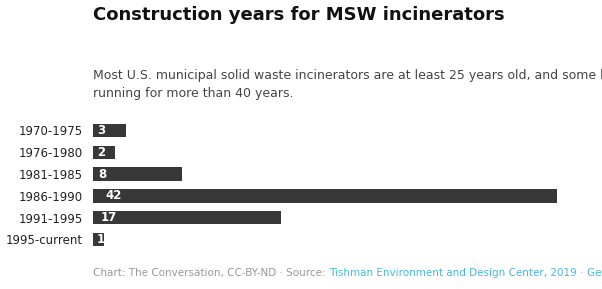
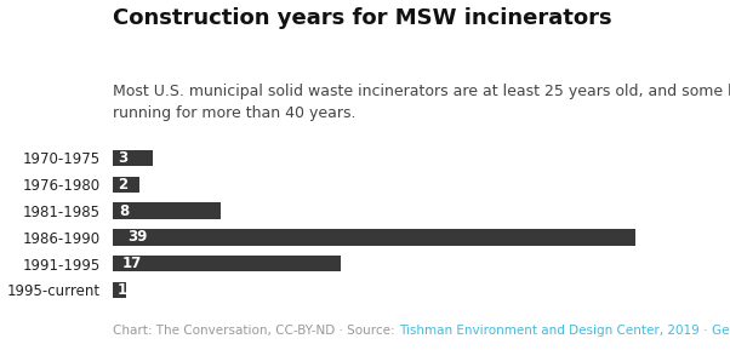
1986-1990: 42 -> 39
